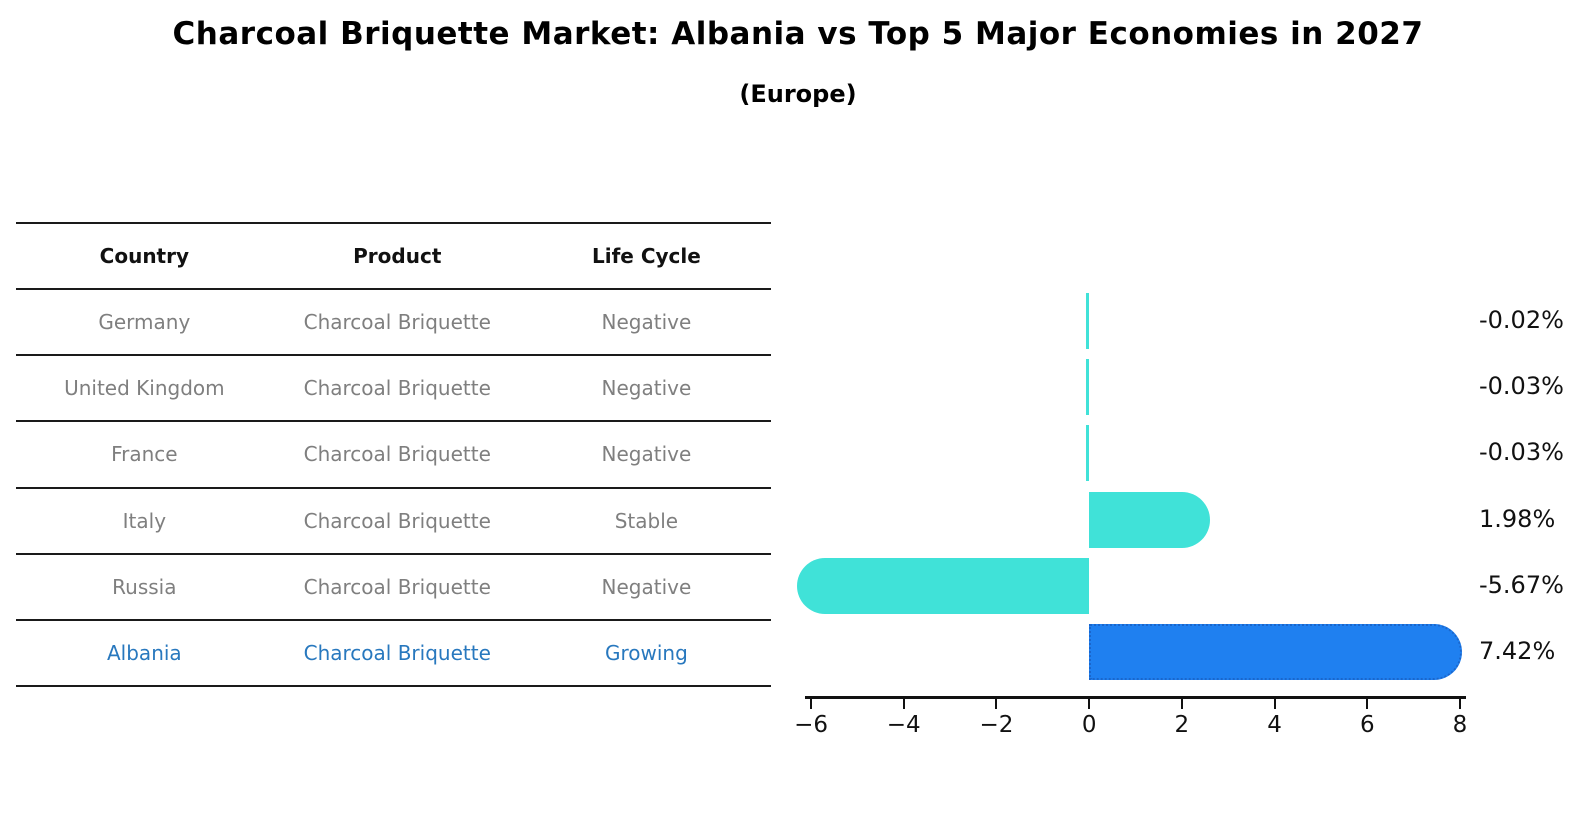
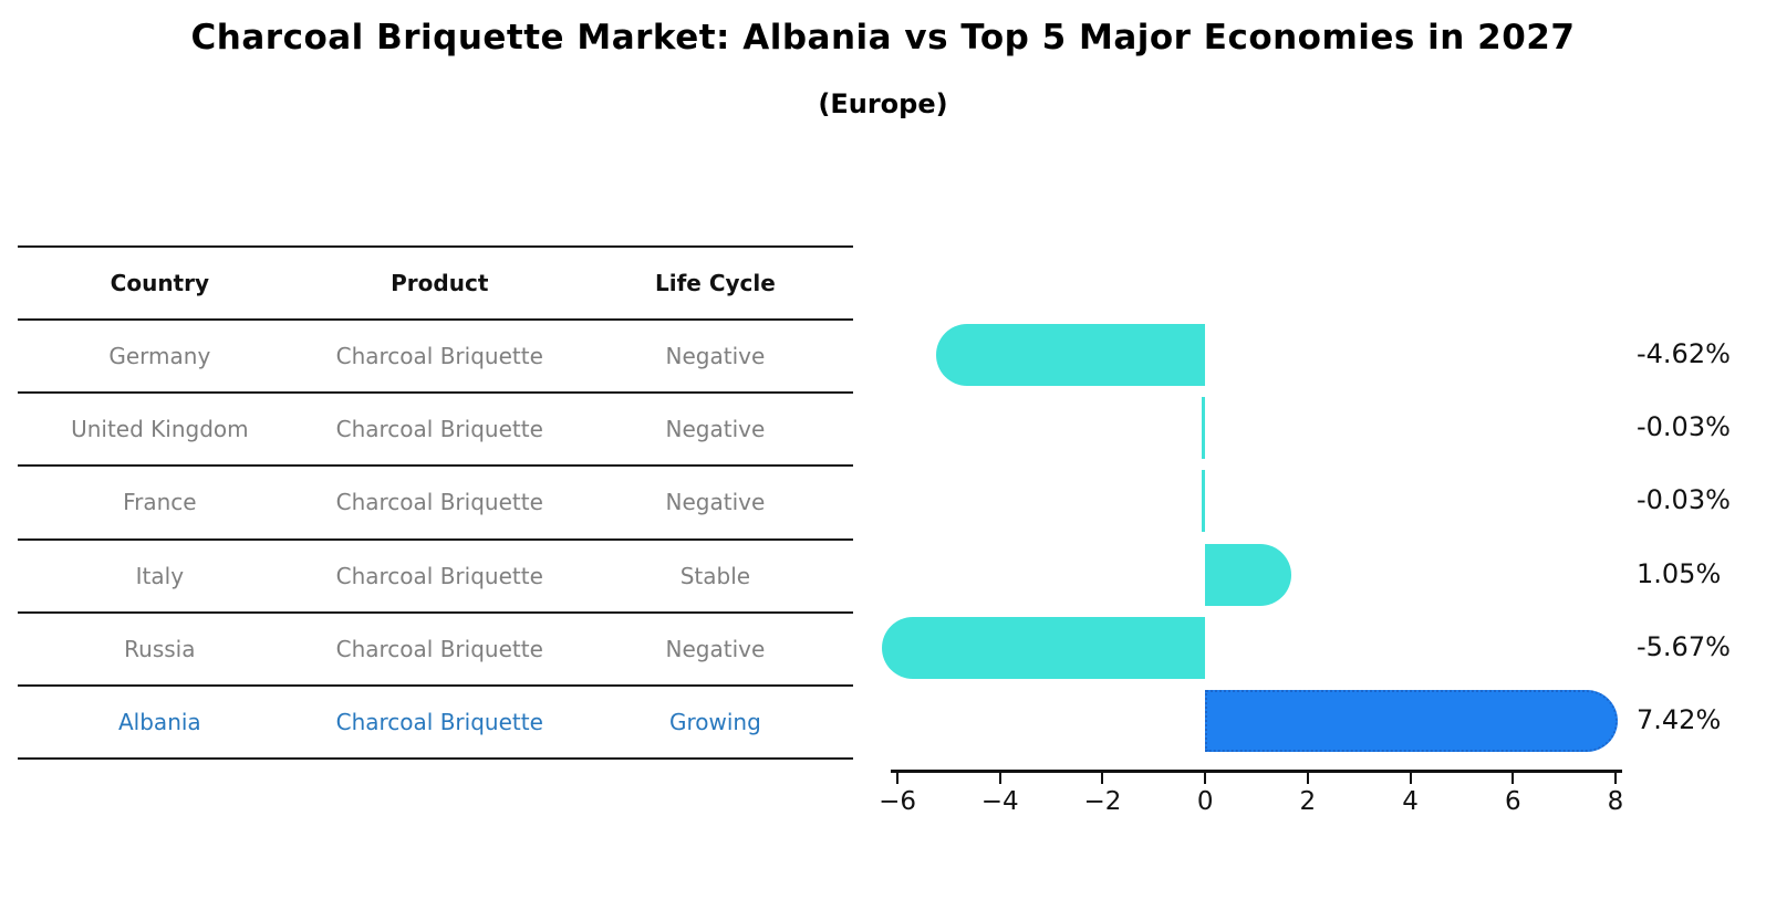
Germany: -0.02% -> -4.62%
Italy: 1.98% -> 1.05%
